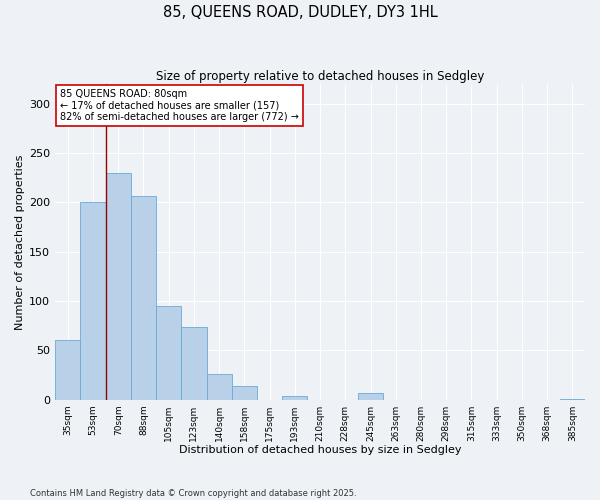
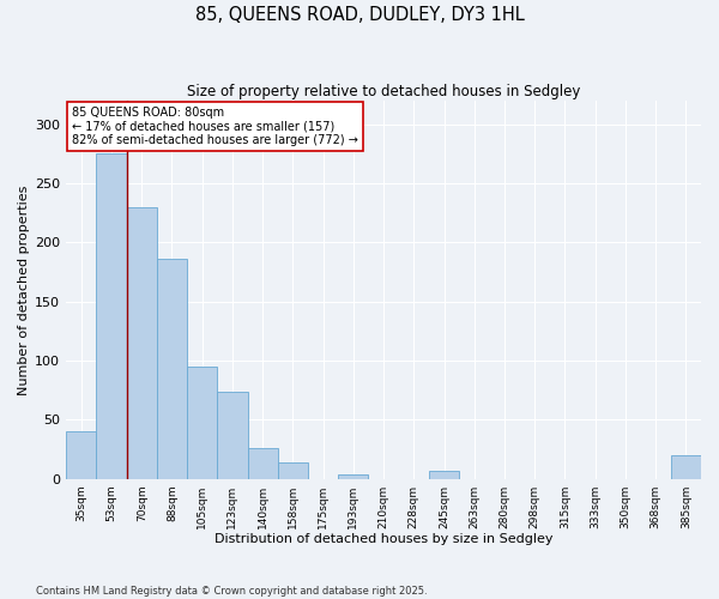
35sqm: 60 -> 40
53sqm: 200 -> 276
88sqm: 207 -> 186
385sqm: 1 -> 20
